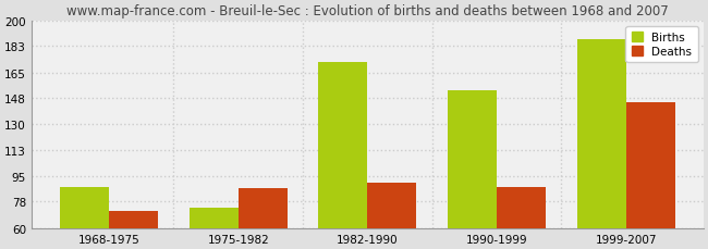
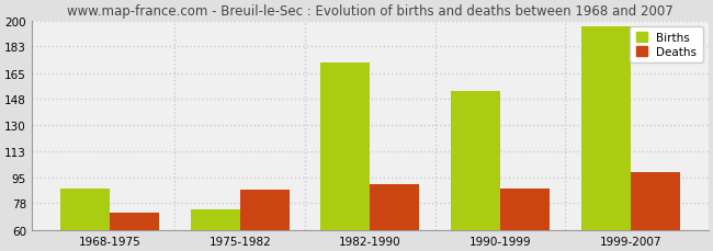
Births/1999-2007: 187 -> 196
Deaths/1999-2007: 145 -> 99
